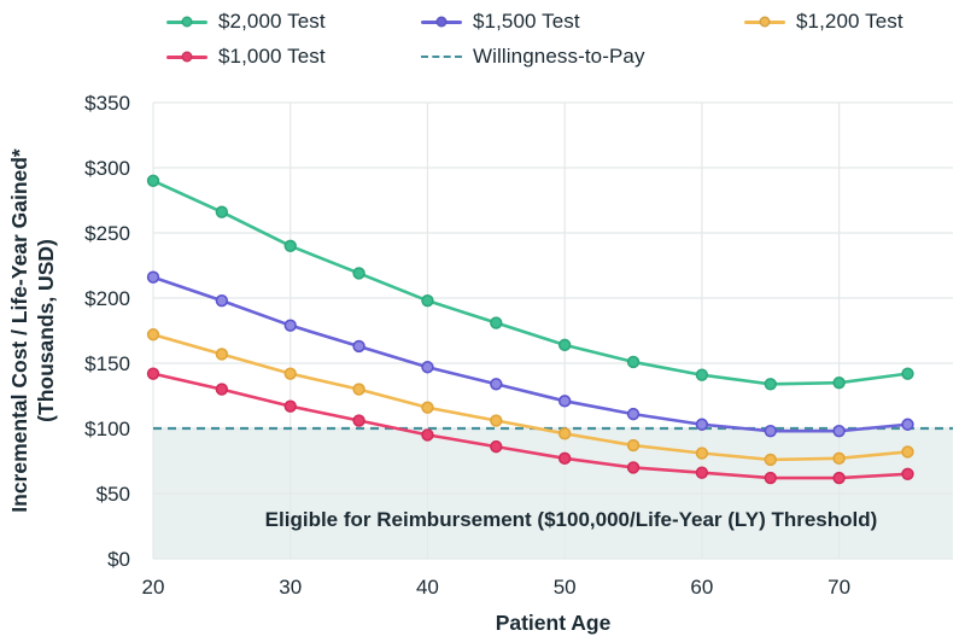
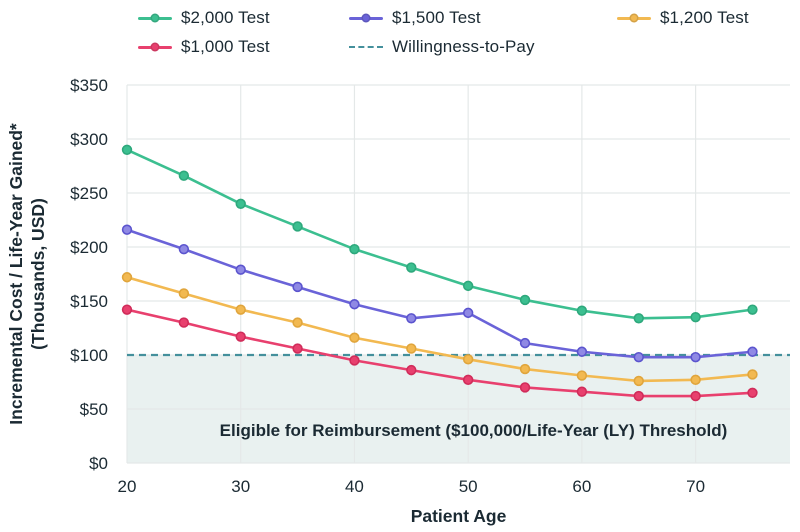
$1,500 Test/50: $121 -> $139
